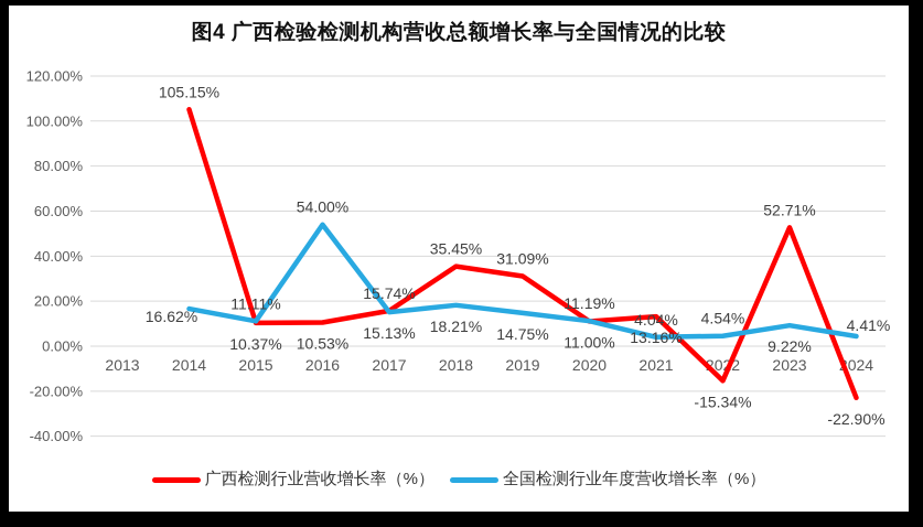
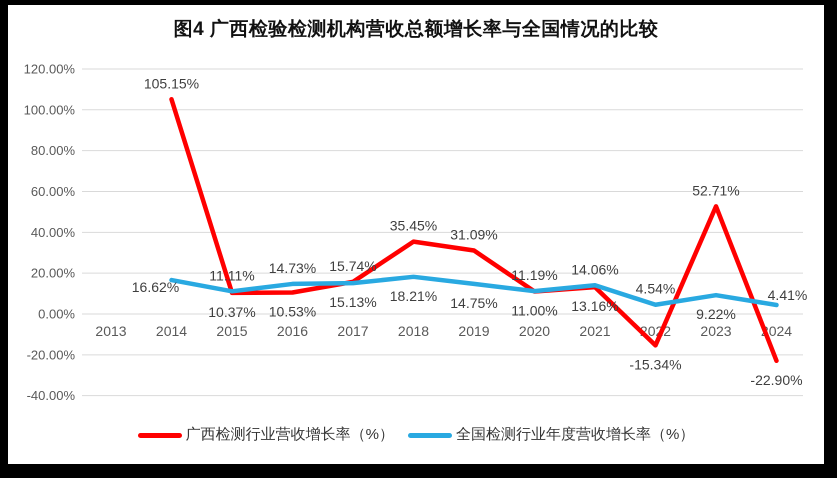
全国检测行业年度营收增长率（%）/2016: 54.00% -> 14.73%
全国检测行业年度营收增长率（%）/2021: 4.04% -> 14.06%
